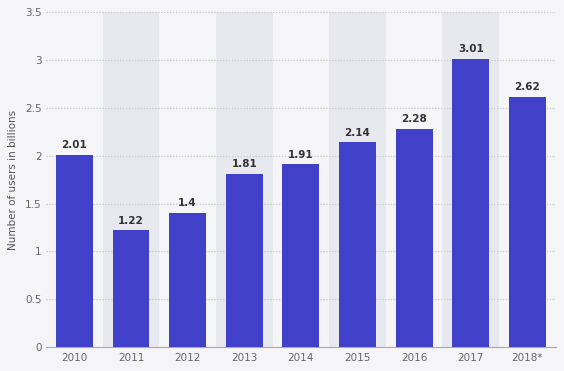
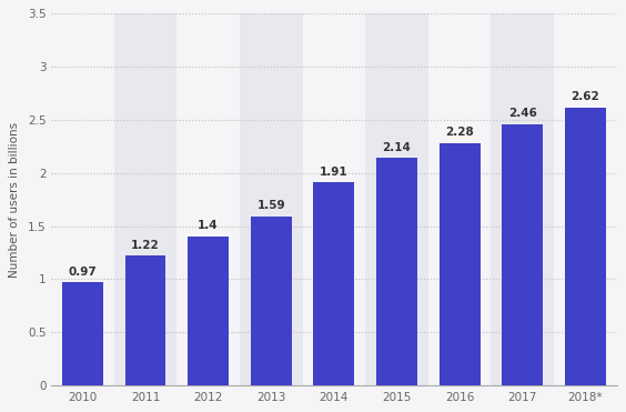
2010: 2.01 -> 0.97
2013: 1.81 -> 1.59
2017: 3.01 -> 2.46
